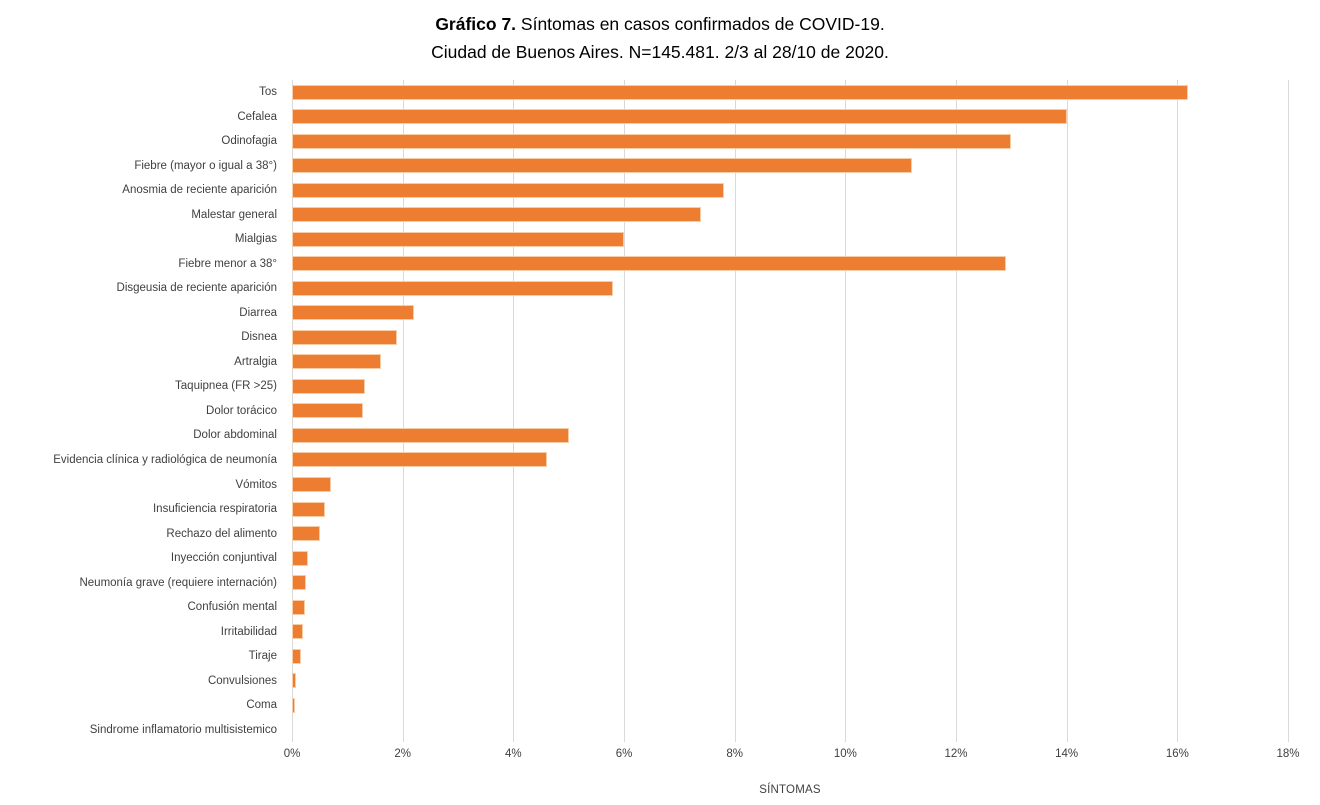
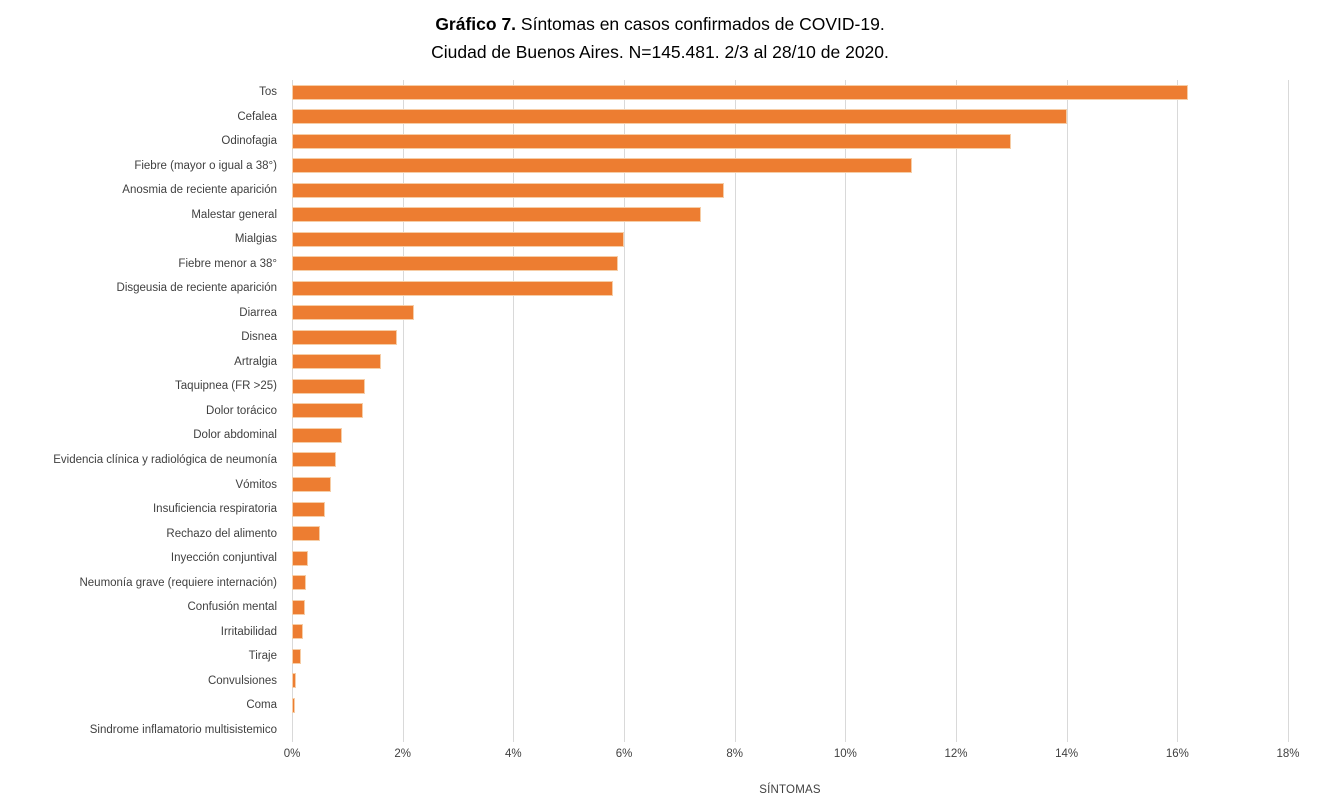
Fiebre menor a 38°: 12.9% -> 5.9%
Dolor abdominal: 5.0% -> 0.9%
Evidencia clínica y radiológica de neumonía: 4.6% -> 0.8%
